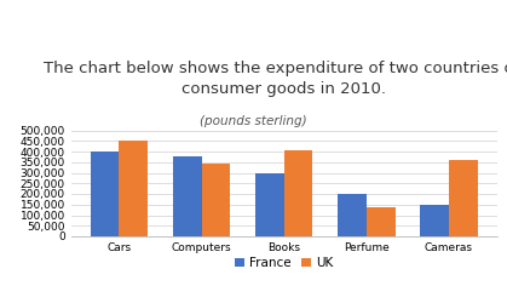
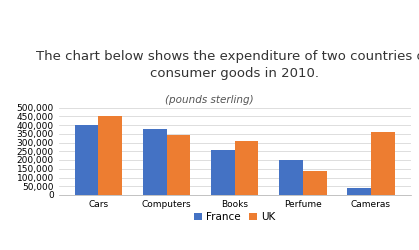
France/Books: 300,000 -> 260,000
UK/Books: 400,000 -> 310,000
France/Cameras: 150,000 -> 40,000
